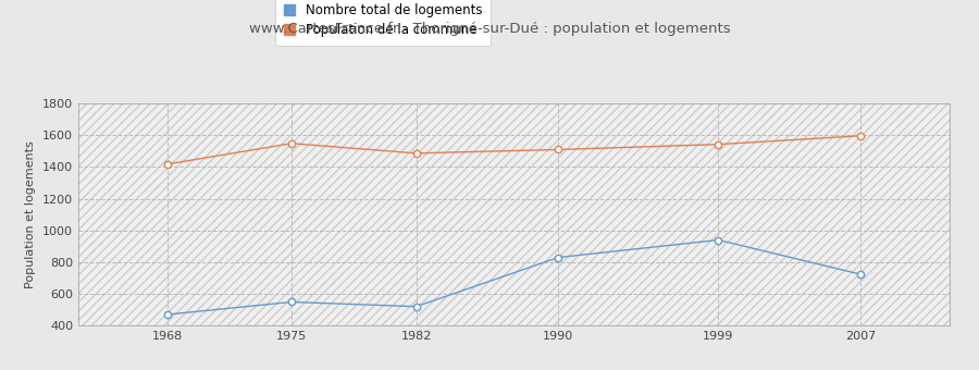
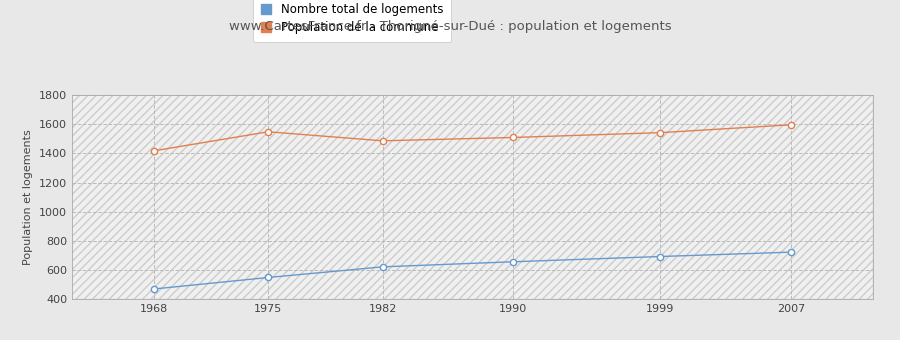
Nombre total de logements/1982: 520 -> 620
Nombre total de logements/1990: 830 -> 660
Nombre total de logements/1999: 940 -> 690
